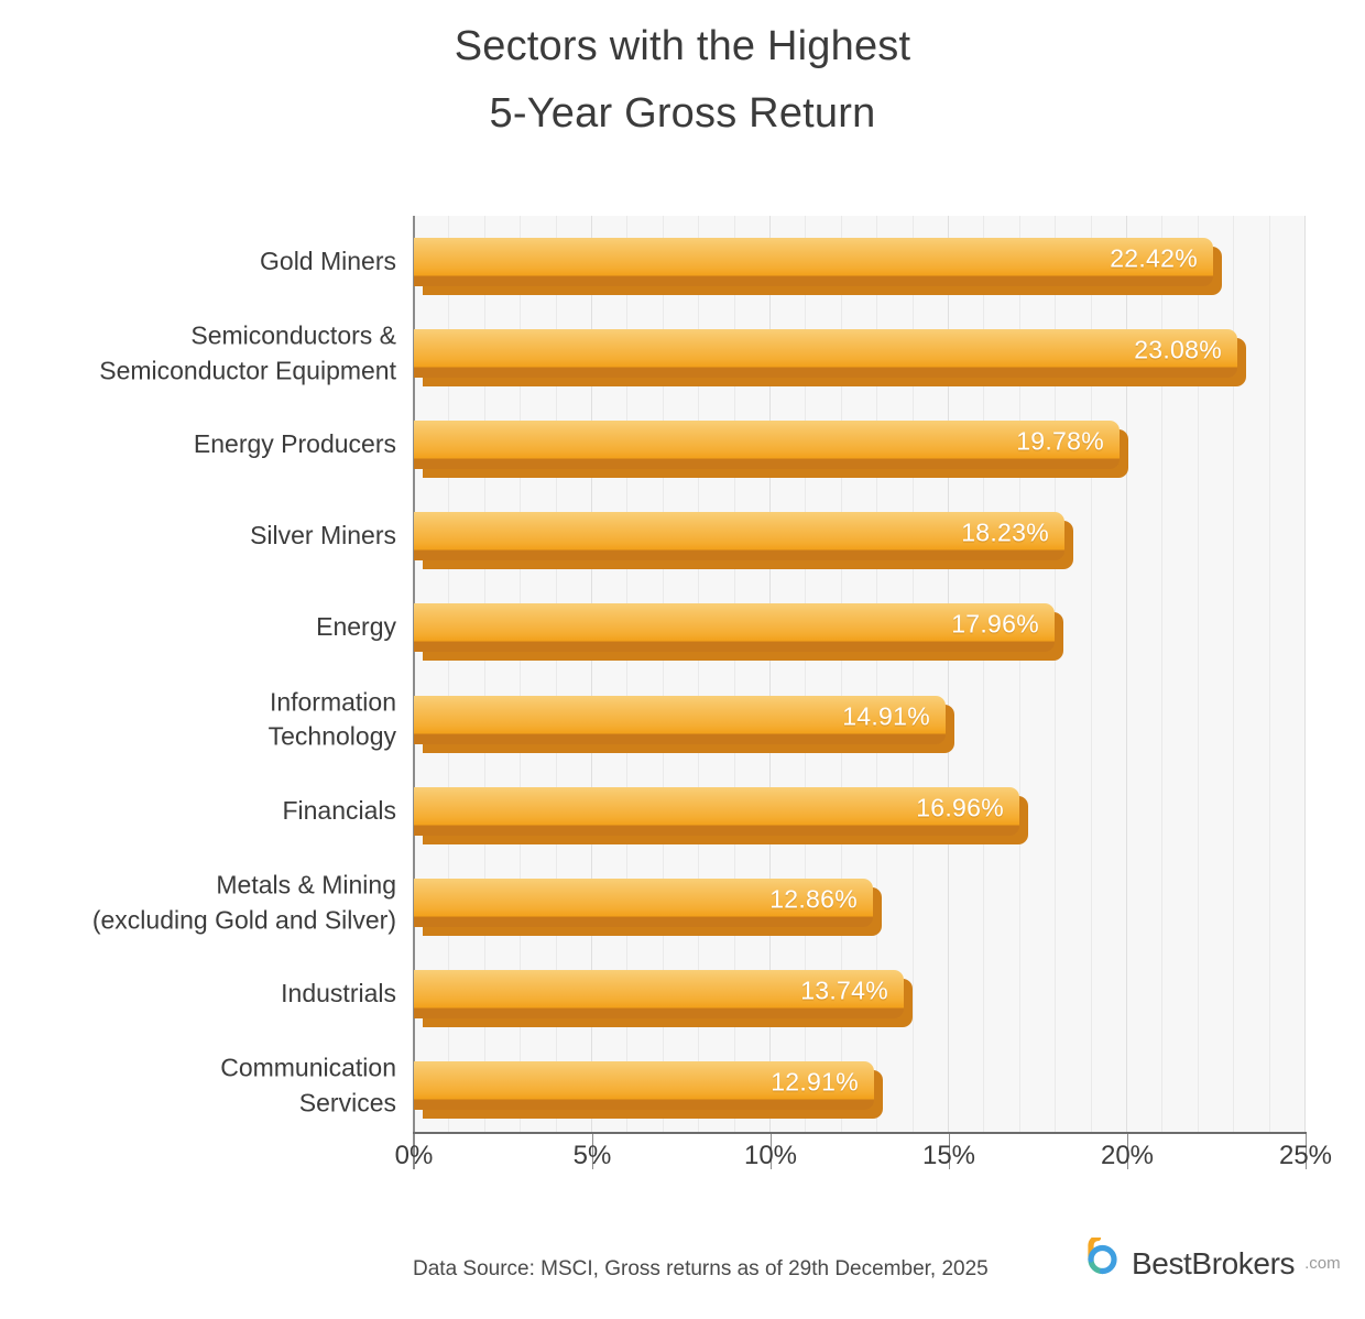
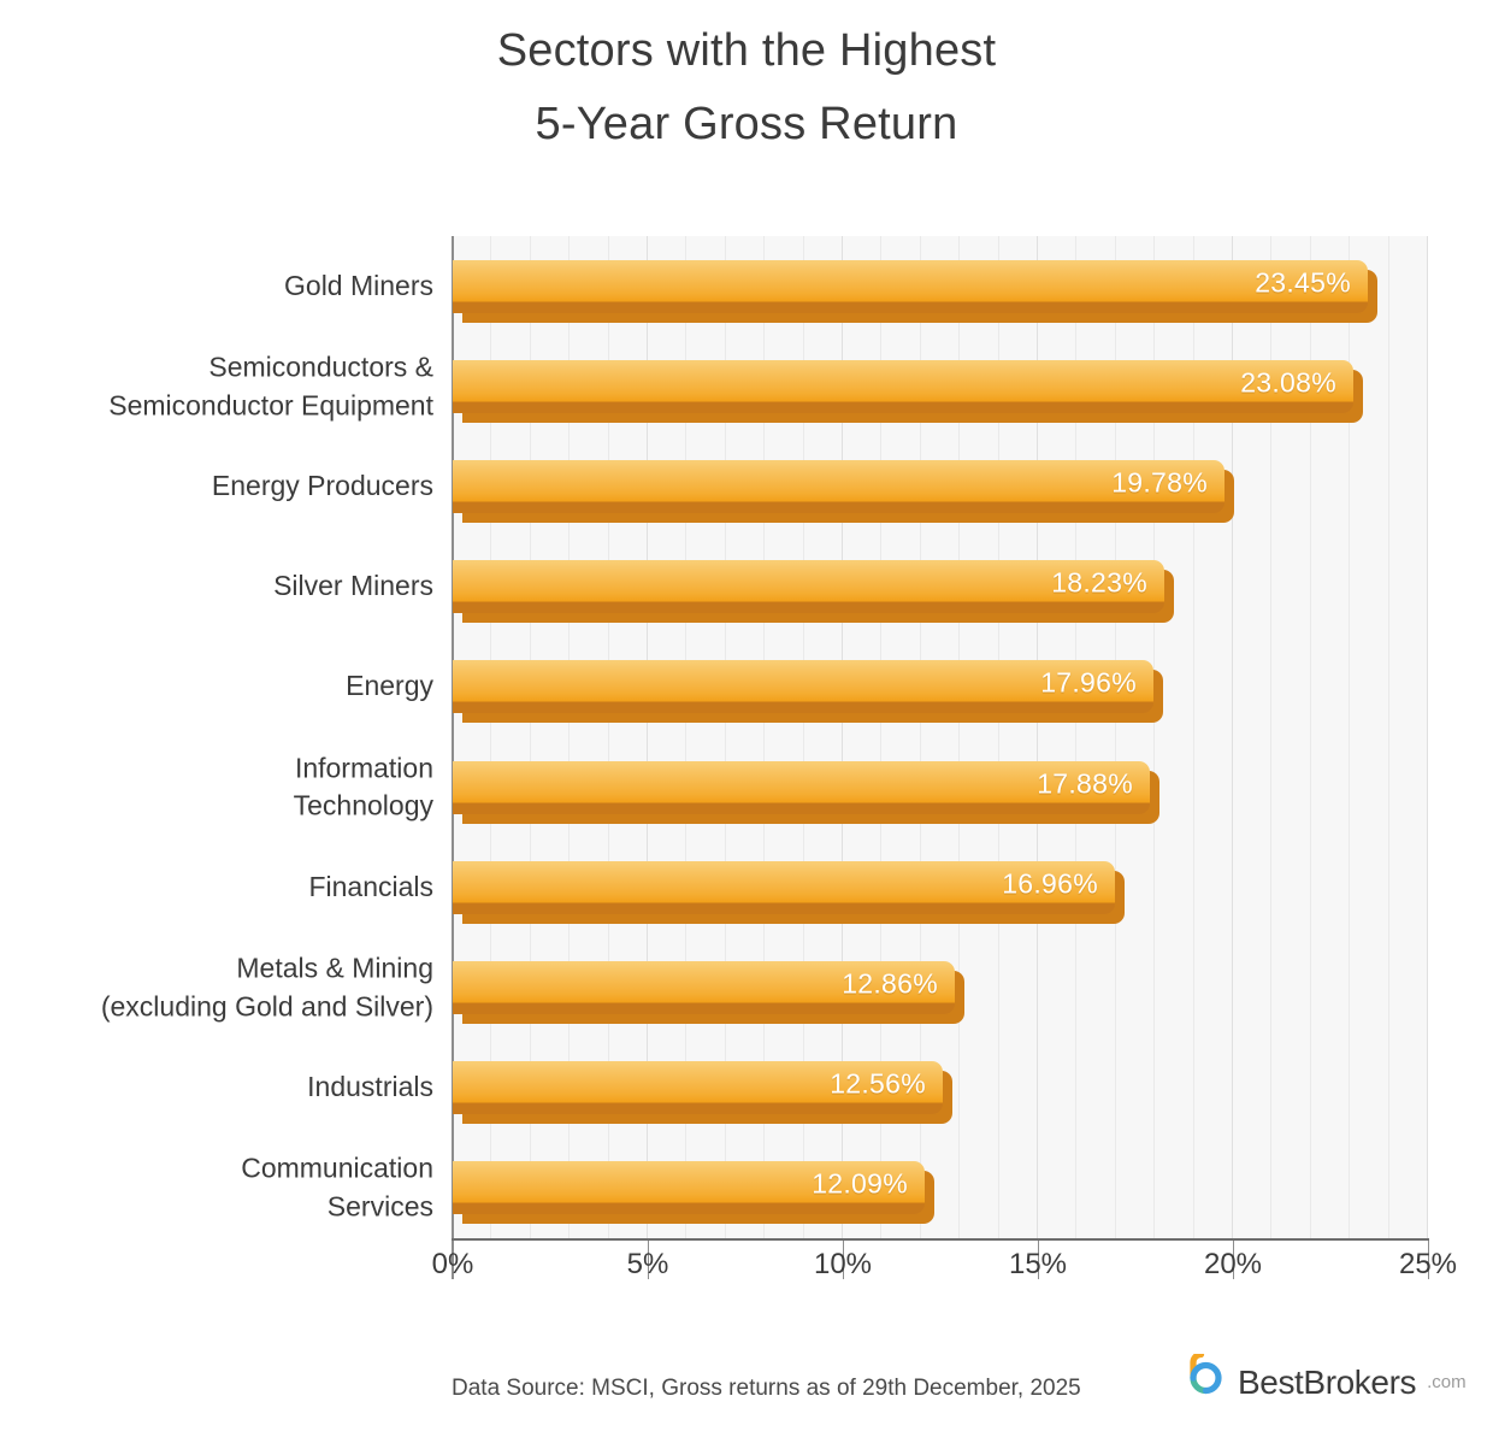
Gold Miners: 22.42% -> 23.45%
Information Technology: 14.91% -> 17.88%
Industrials: 13.74% -> 12.56%
Communication Services: 12.91% -> 12.09%
